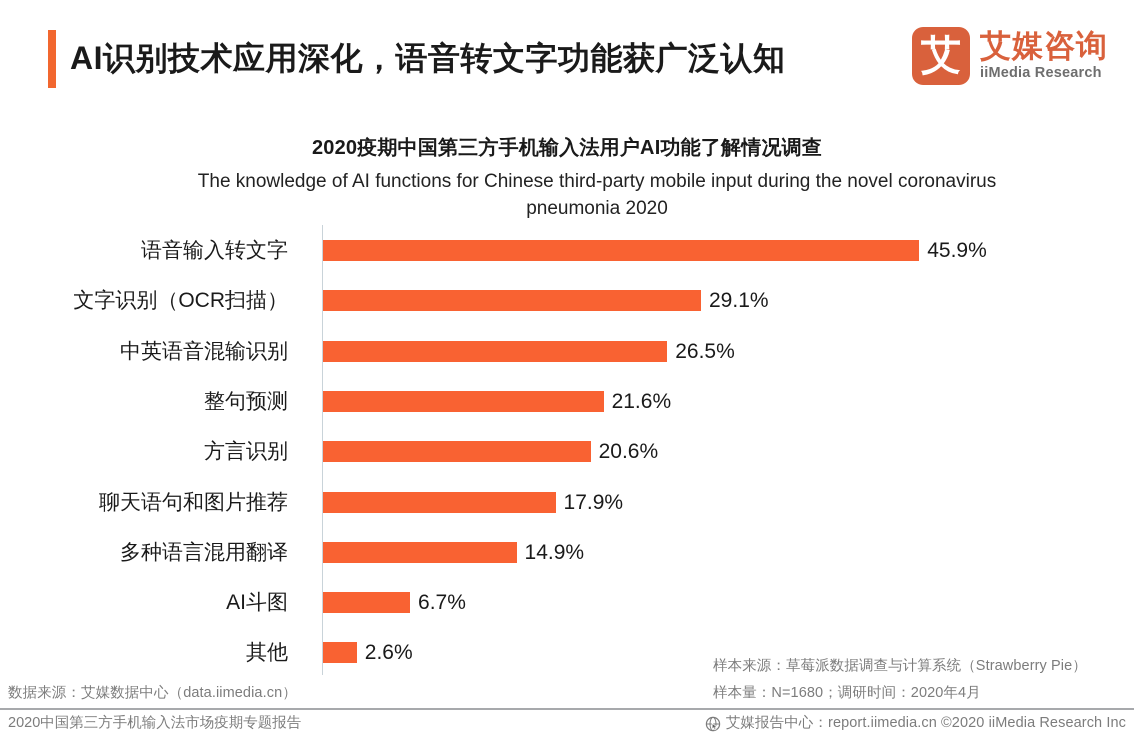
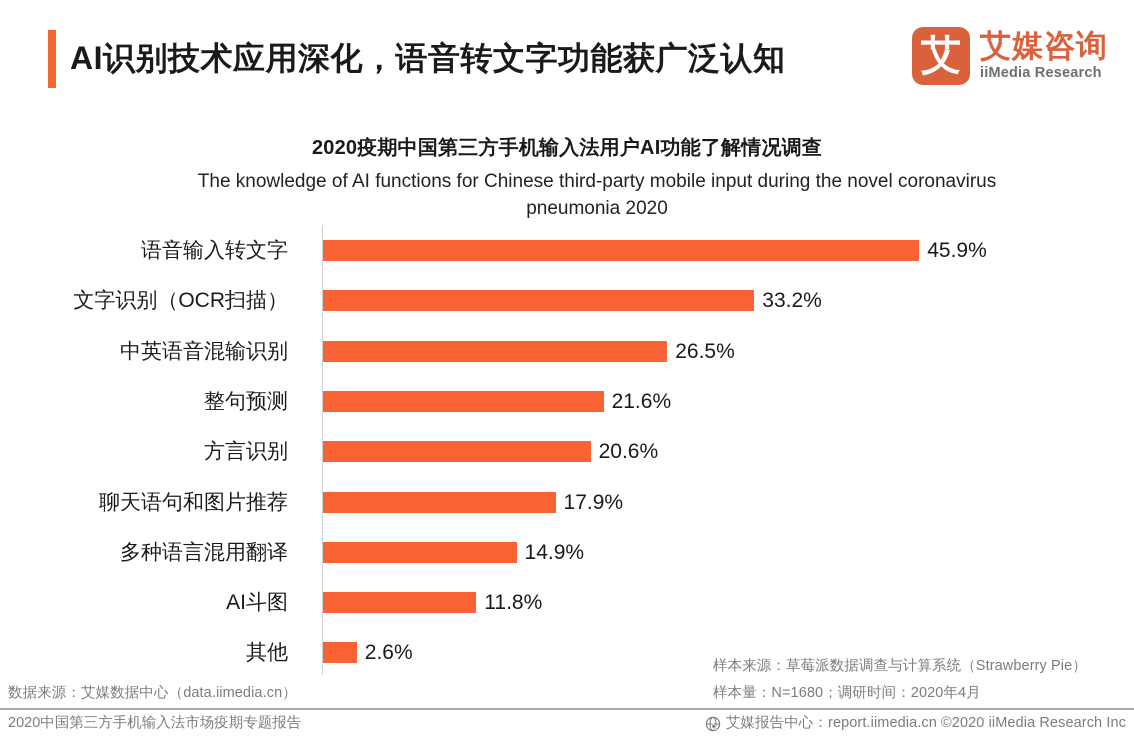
文字识别（OCR扫描）: 29.1% -> 33.2%
AI斗图: 6.7% -> 11.8%
